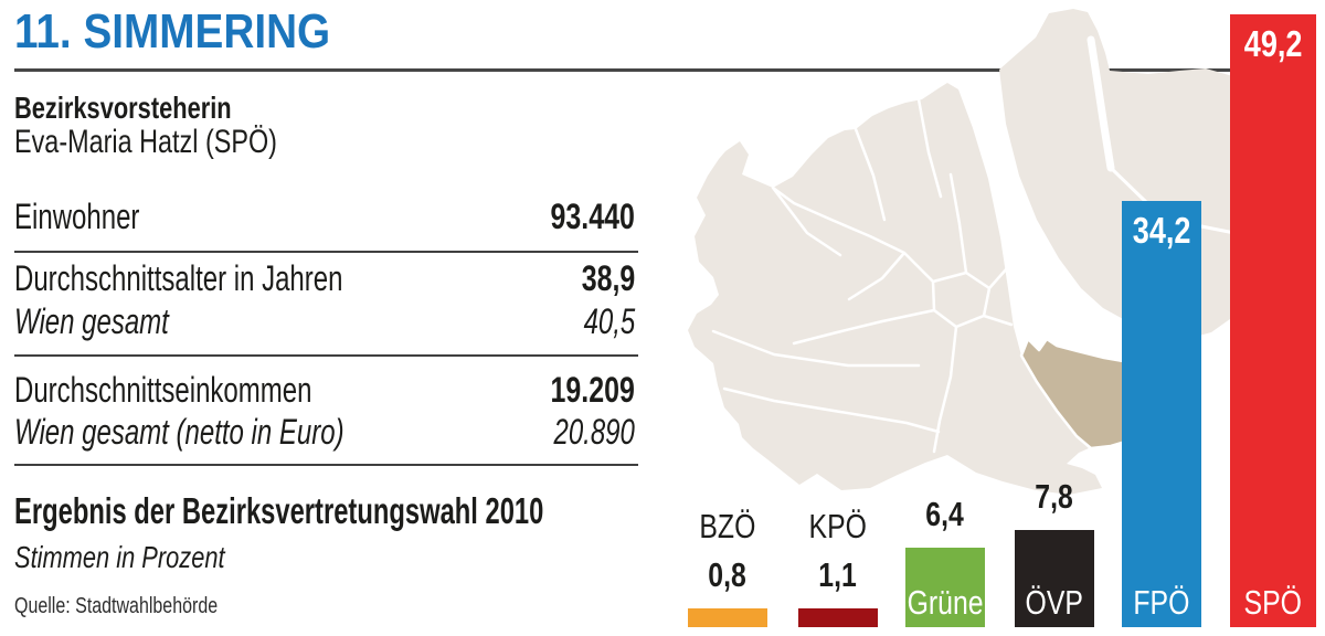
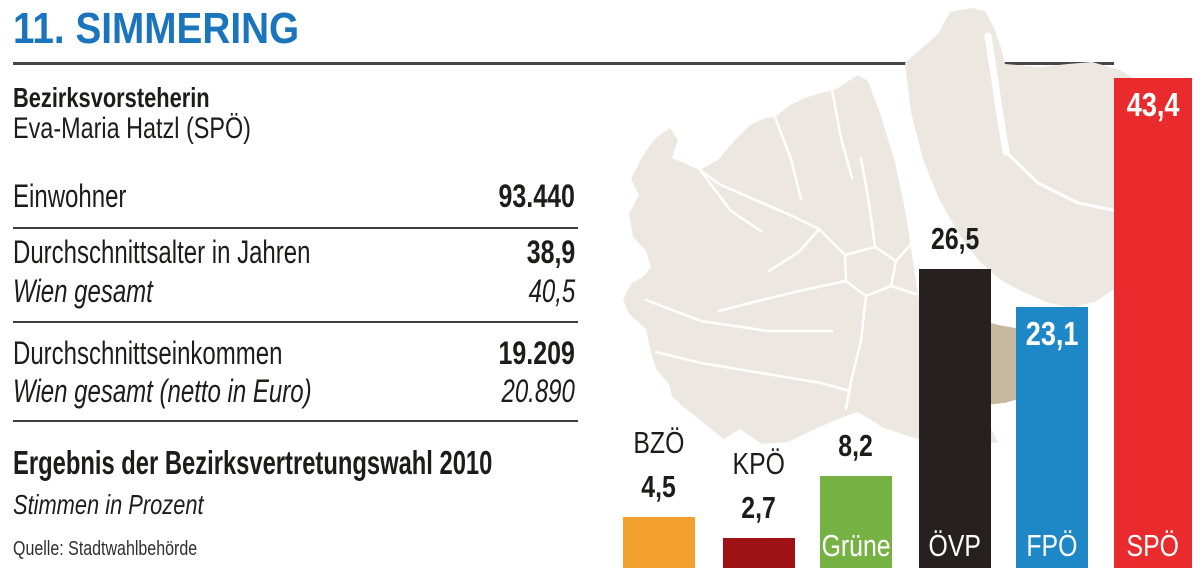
BZÖ: 0,8 -> 4,5
KPÖ: 1,1 -> 2,7
Grüne: 6,4 -> 8,2
ÖVP: 7,8 -> 26,5
FPÖ: 34,2 -> 23,1
SPÖ: 49,2 -> 43,4
